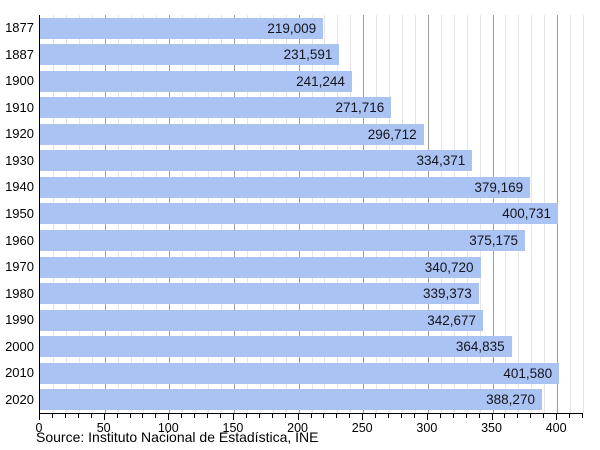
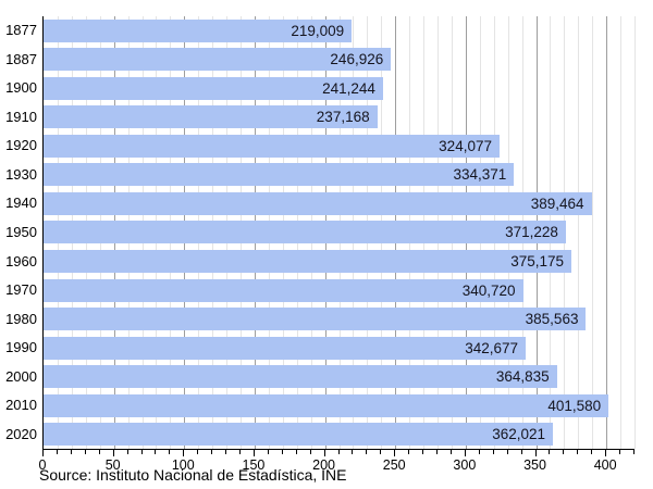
1887: 231,591 -> 246,926
1910: 271,716 -> 237,168
1920: 296,712 -> 324,077
1940: 379,169 -> 389,464
1950: 400,731 -> 371,228
1980: 339,373 -> 385,563
2020: 388,270 -> 362,021
